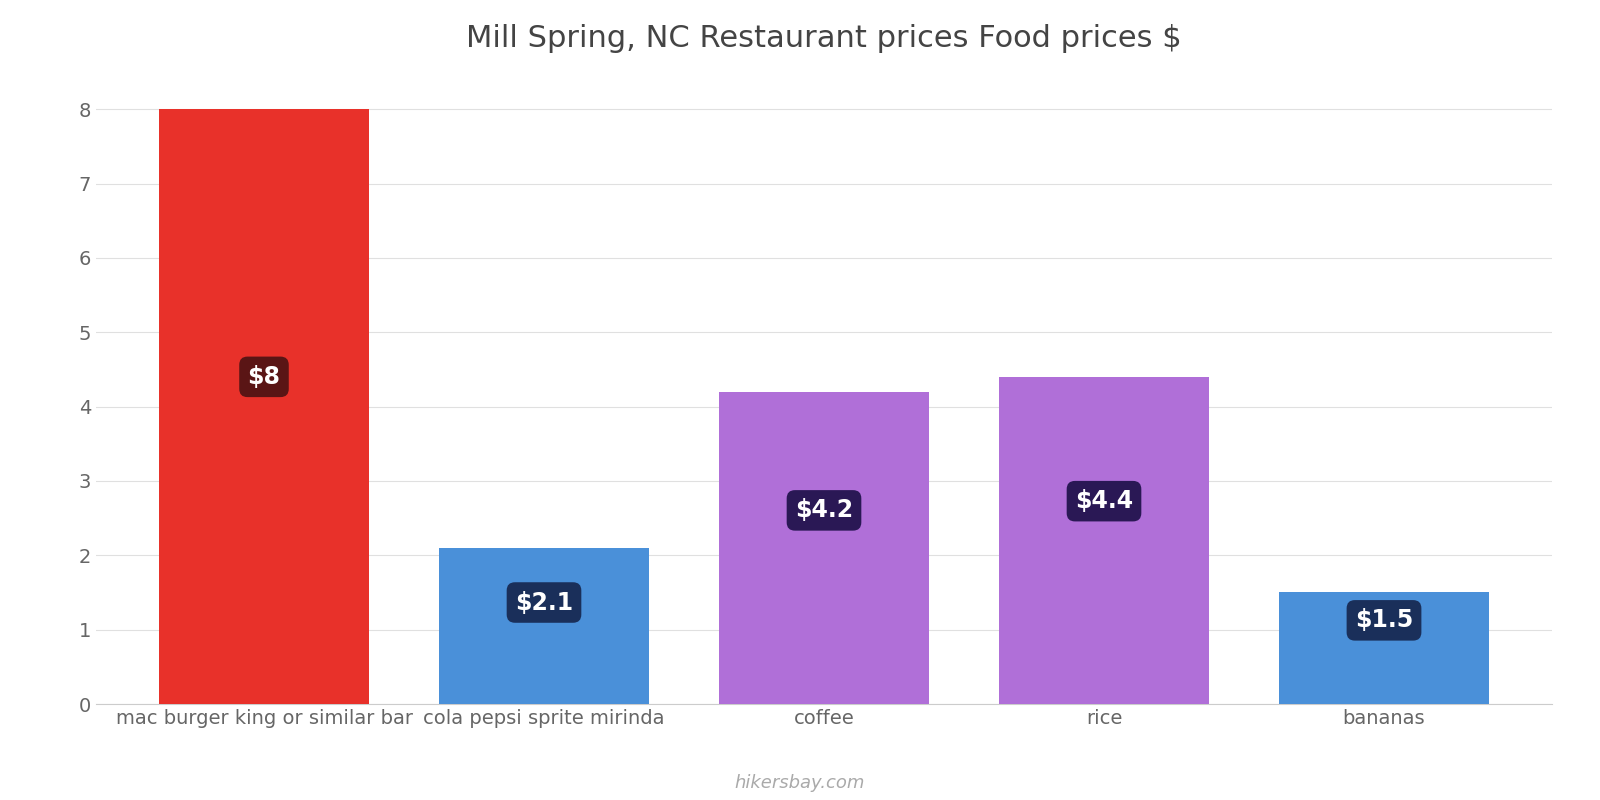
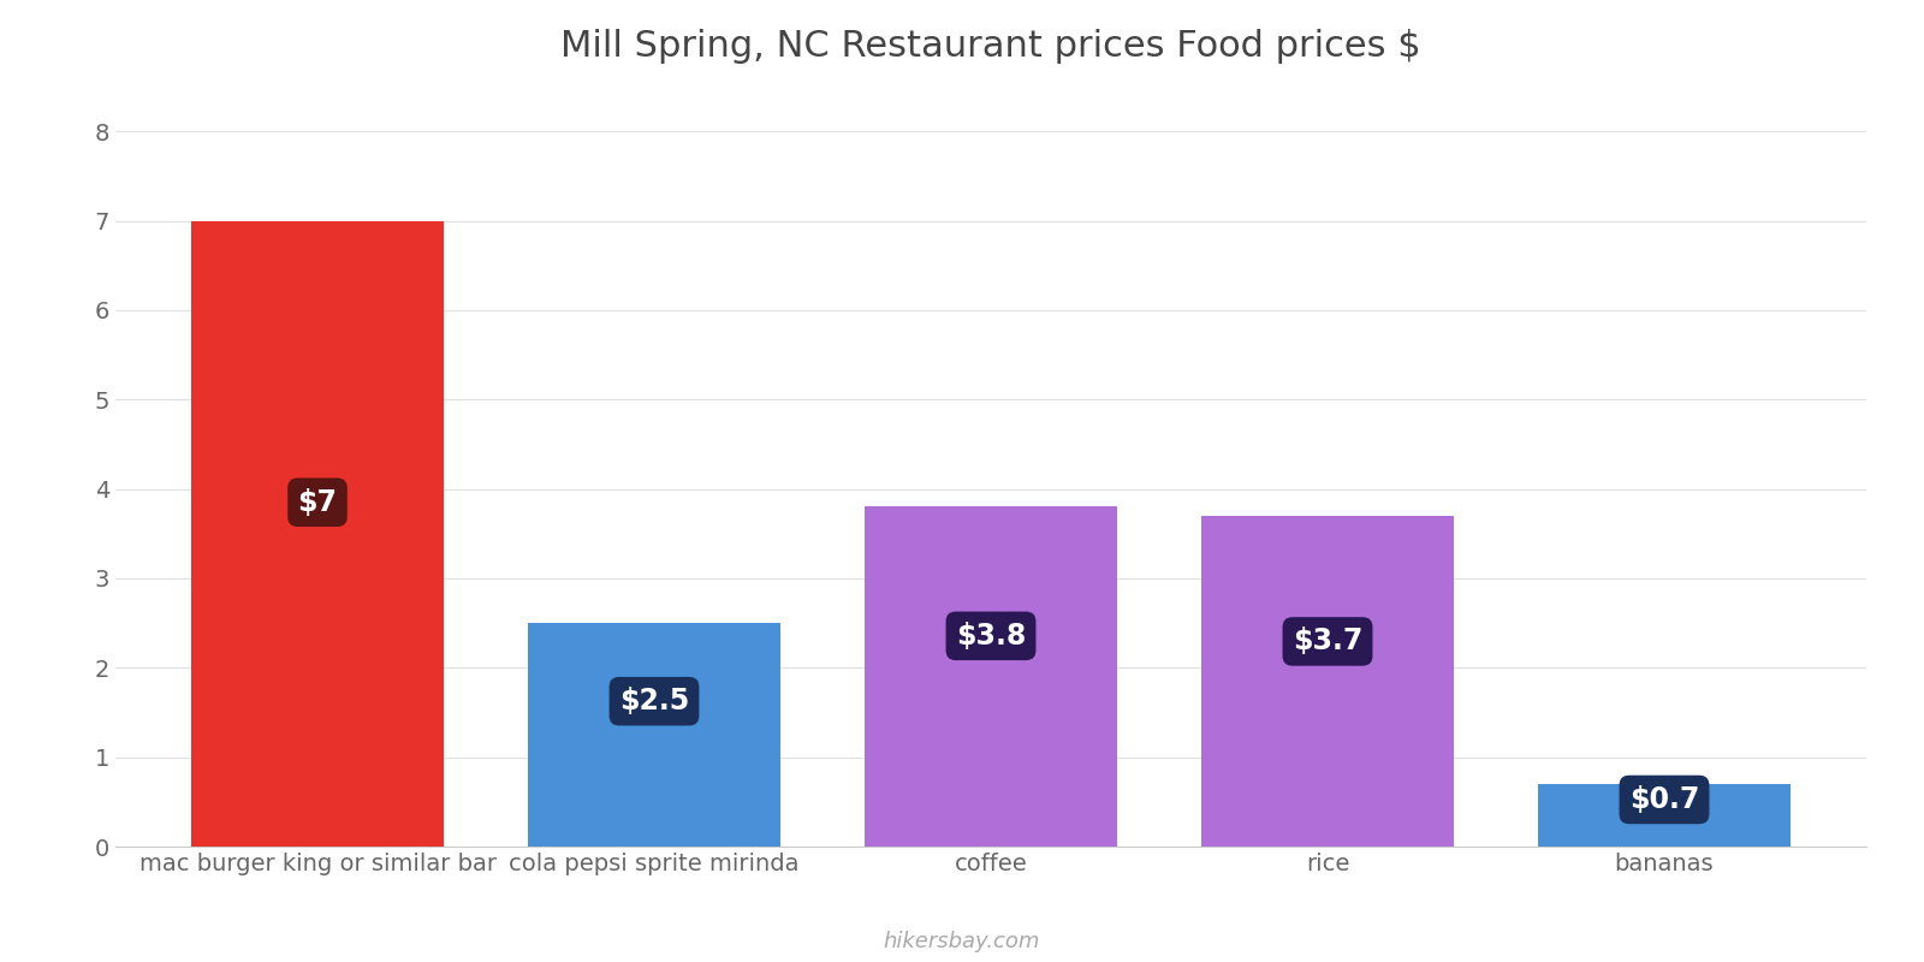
mac burger king or similar bar: $8 -> $7
cola pepsi sprite mirinda: $2.1 -> $2.5
coffee: $4.2 -> $3.8
rice: $4.4 -> $3.7
bananas: $1.5 -> $0.7
